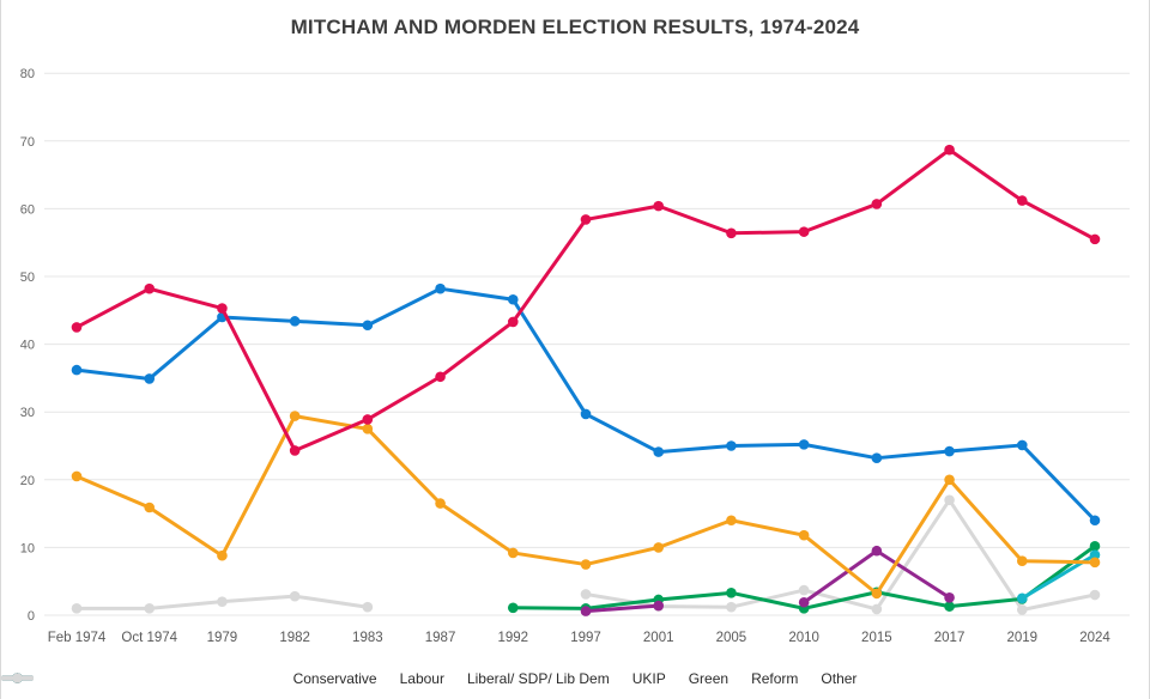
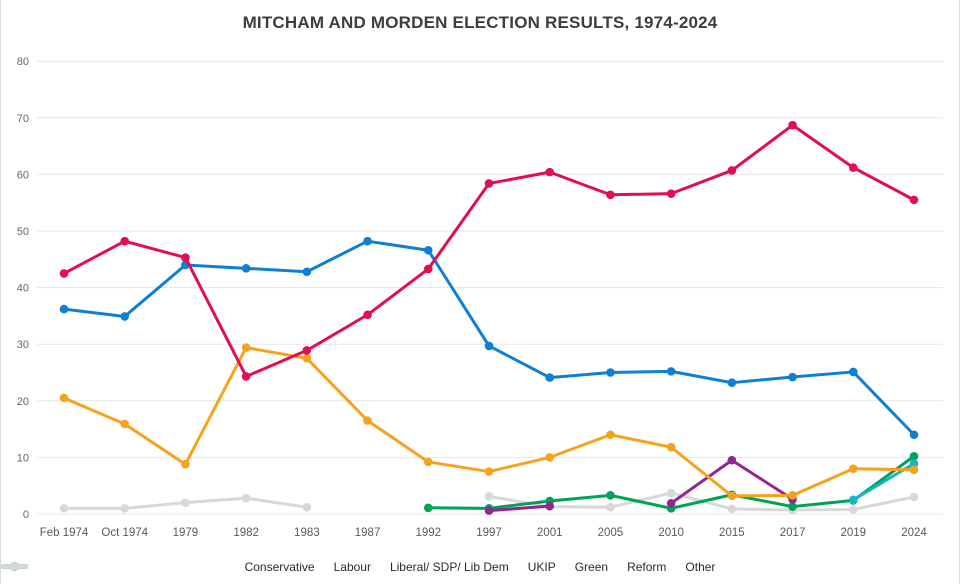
Liberal/ SDP/ Lib Dem/2017: 20 -> 3
Other/2017: 17 -> 1
